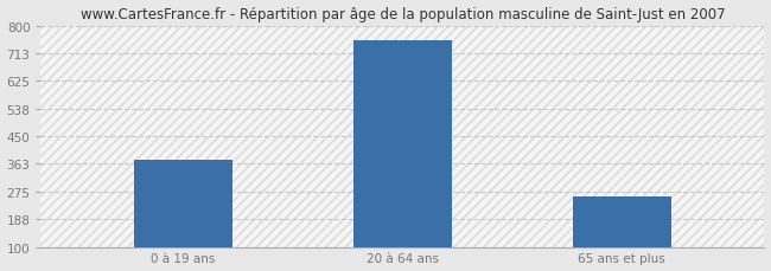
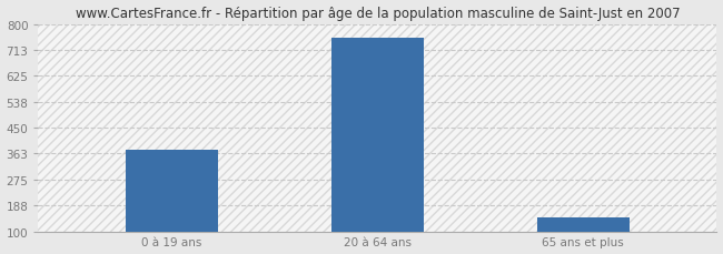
65 ans et plus: 260 -> 148
